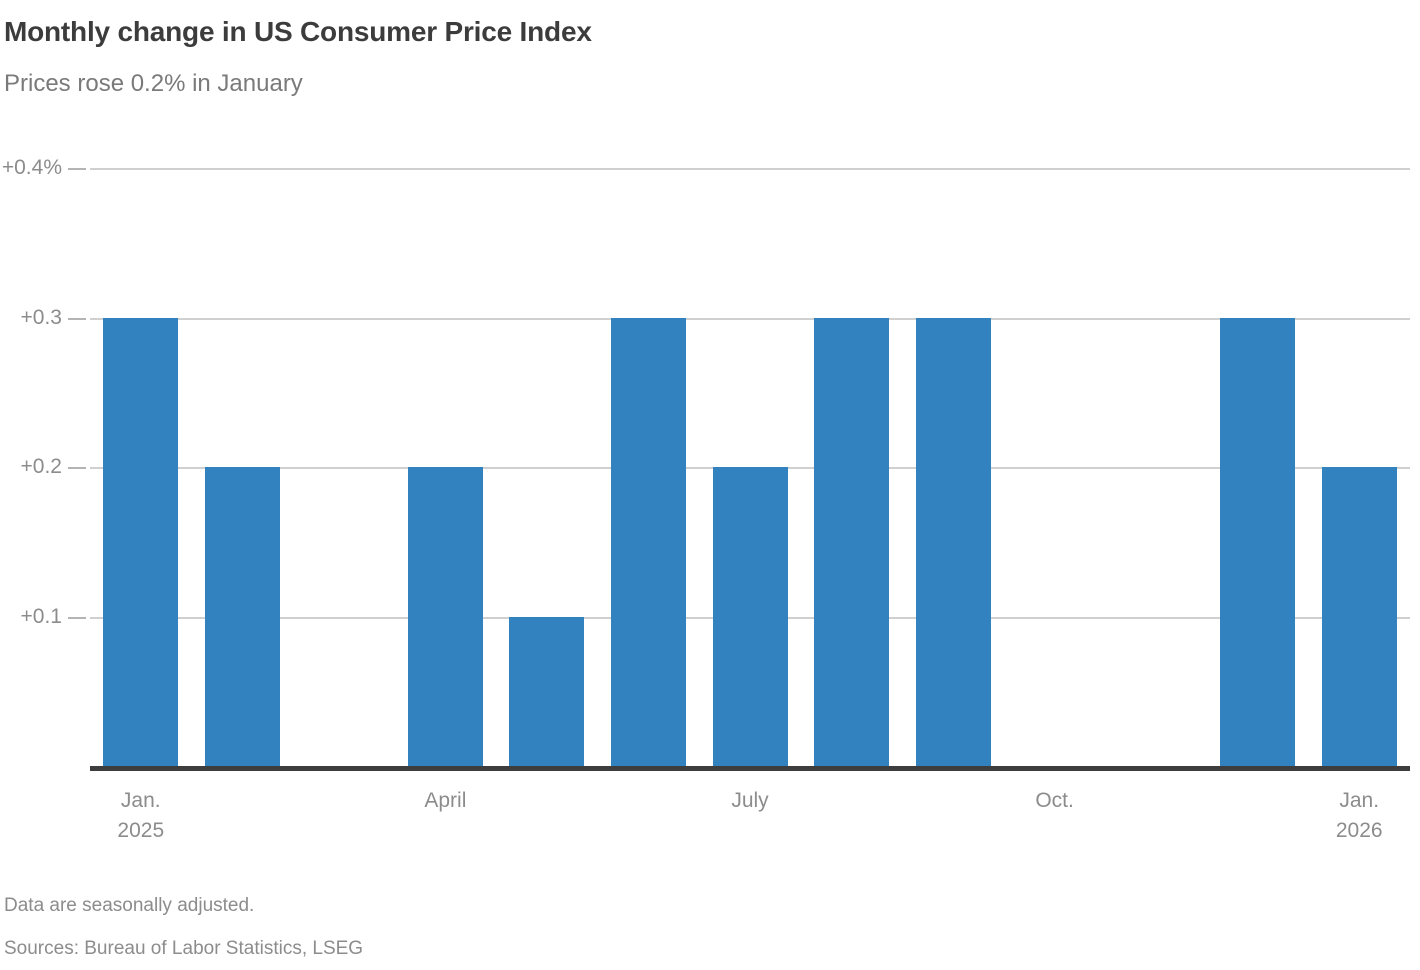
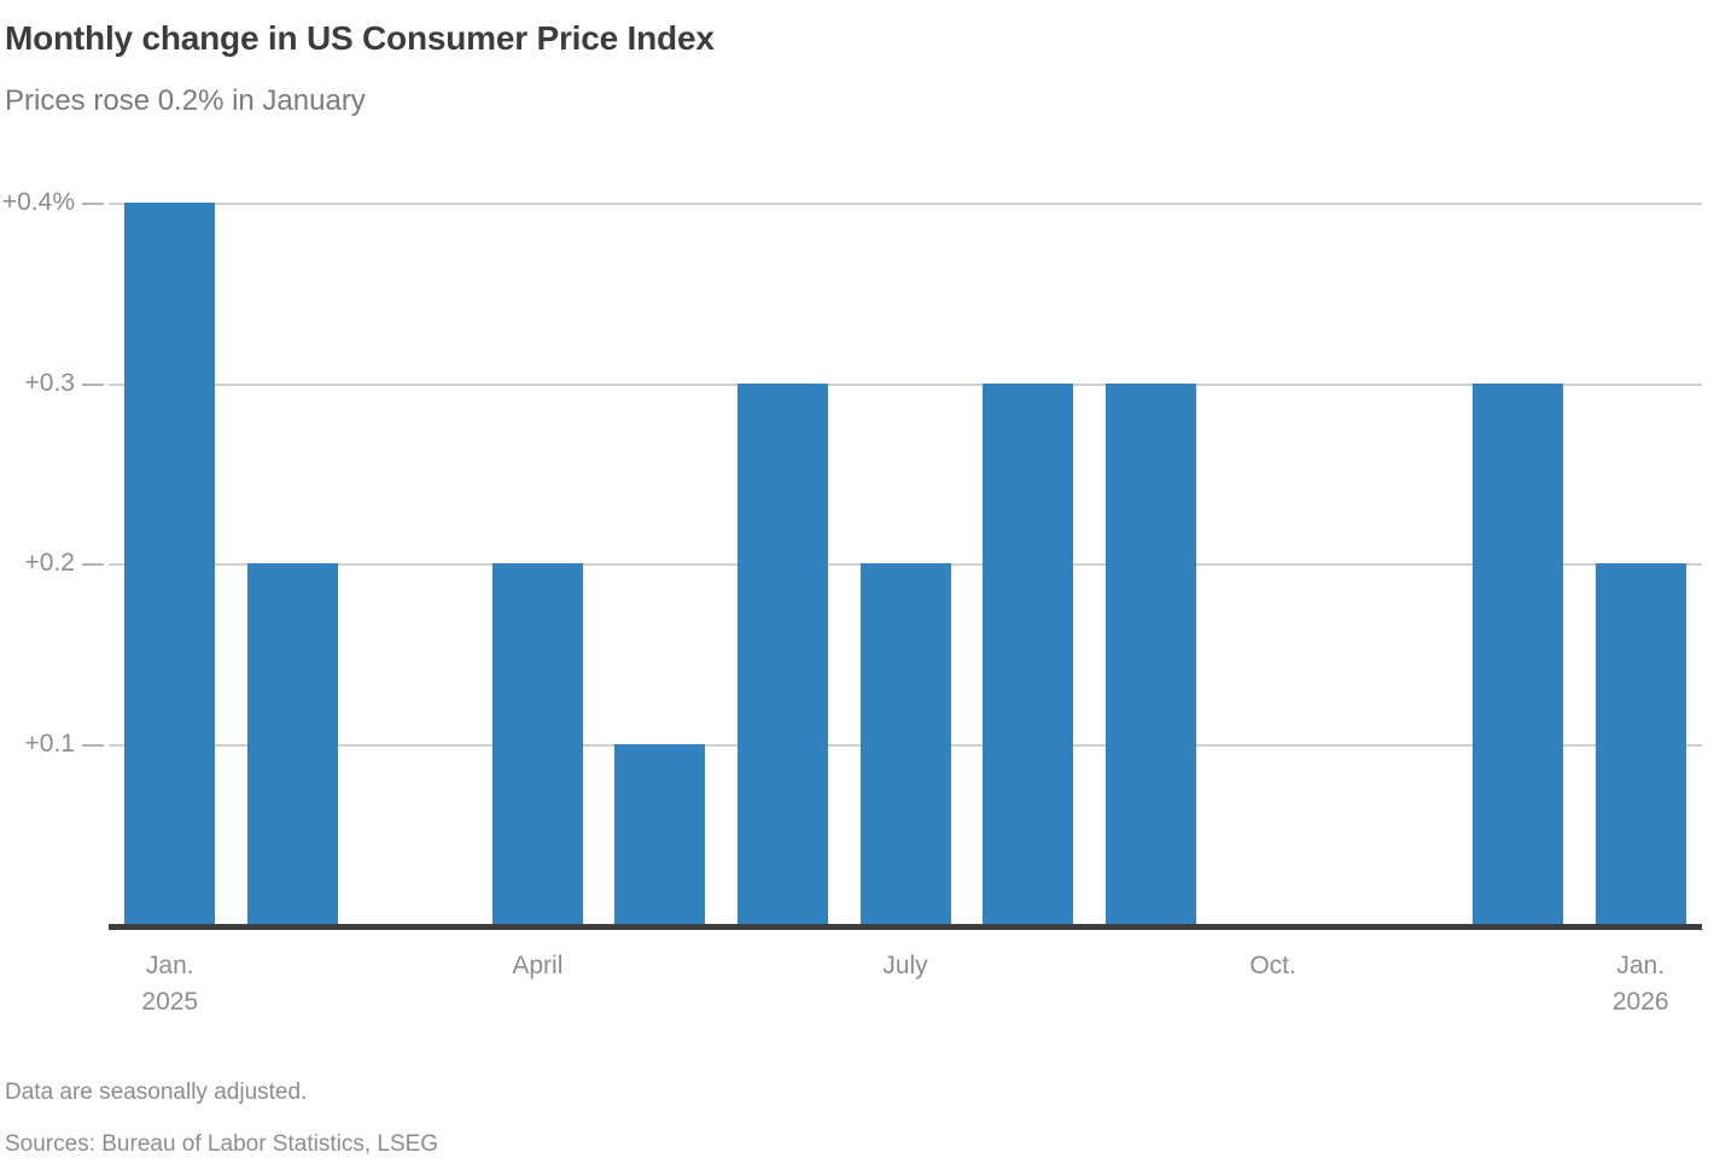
Jan. 2025: 0.3% -> 0.4%
